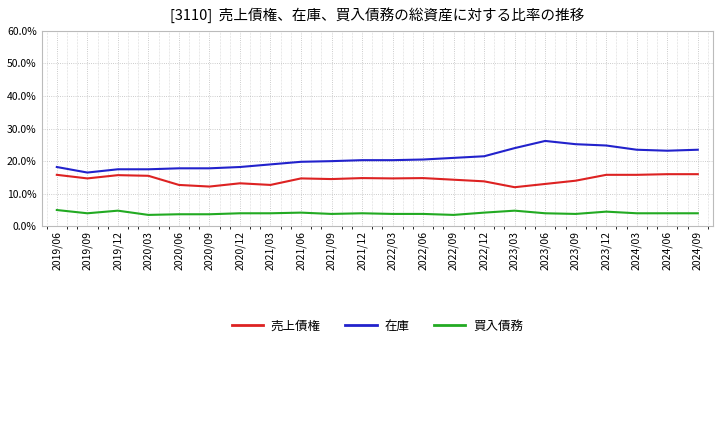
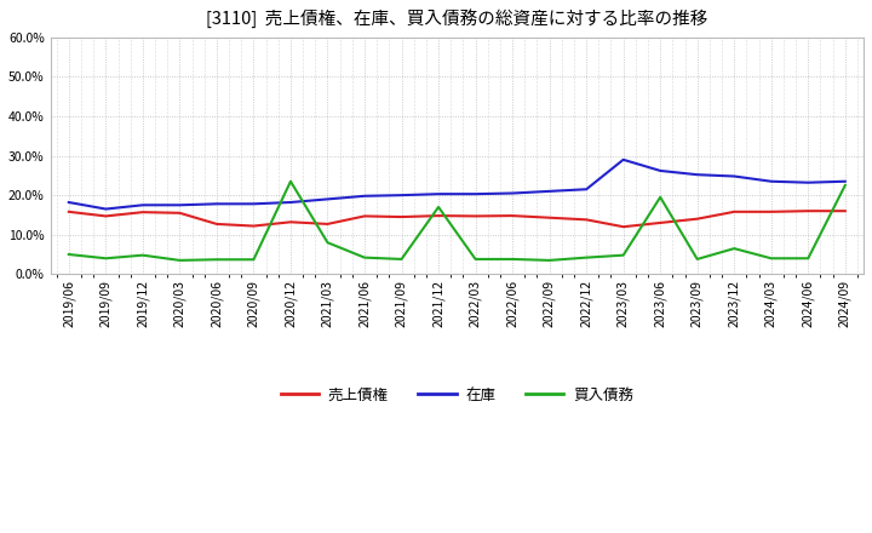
買入債務/2020/12: 4.0% -> 23.5%
買入債務/2021/03: 4.0% -> 8.0%
買入債務/2021/12: 4.0% -> 17.0%
在庫/2023/03: 24.0% -> 29.0%
買入債務/2023/06: 4.0% -> 19.5%
買入債務/2023/12: 4.5% -> 6.5%
買入債務/2024/09: 4.0% -> 22.5%
